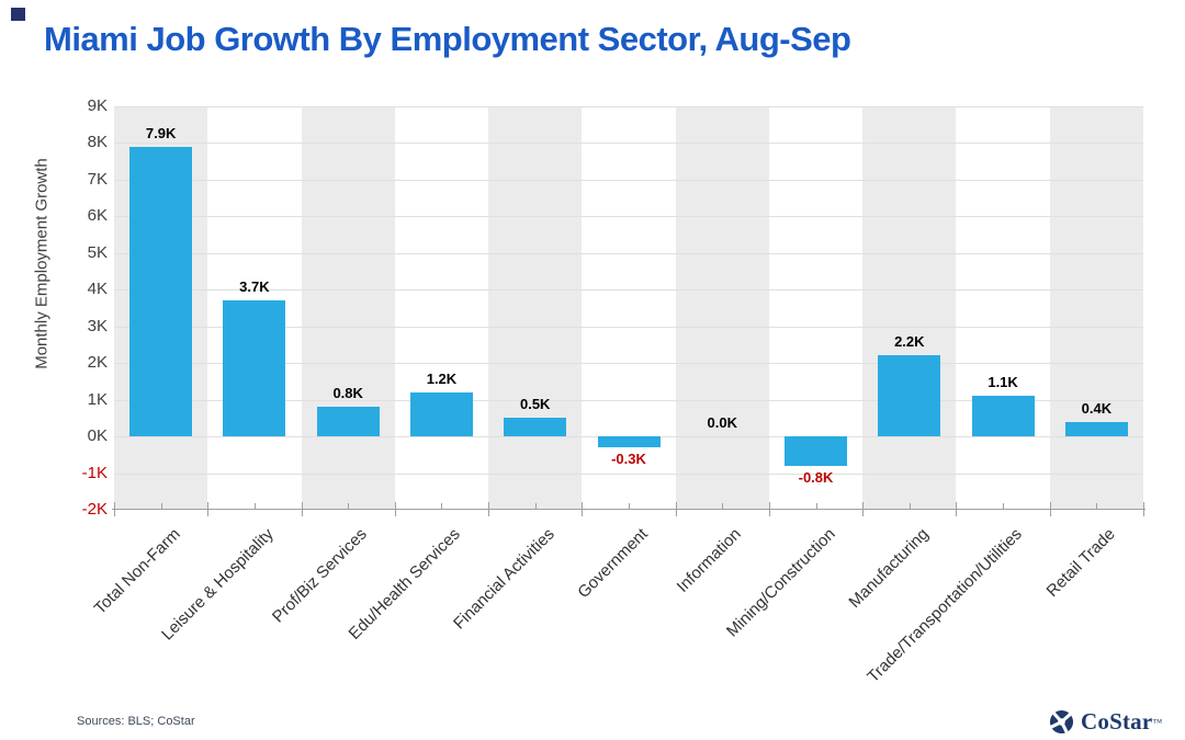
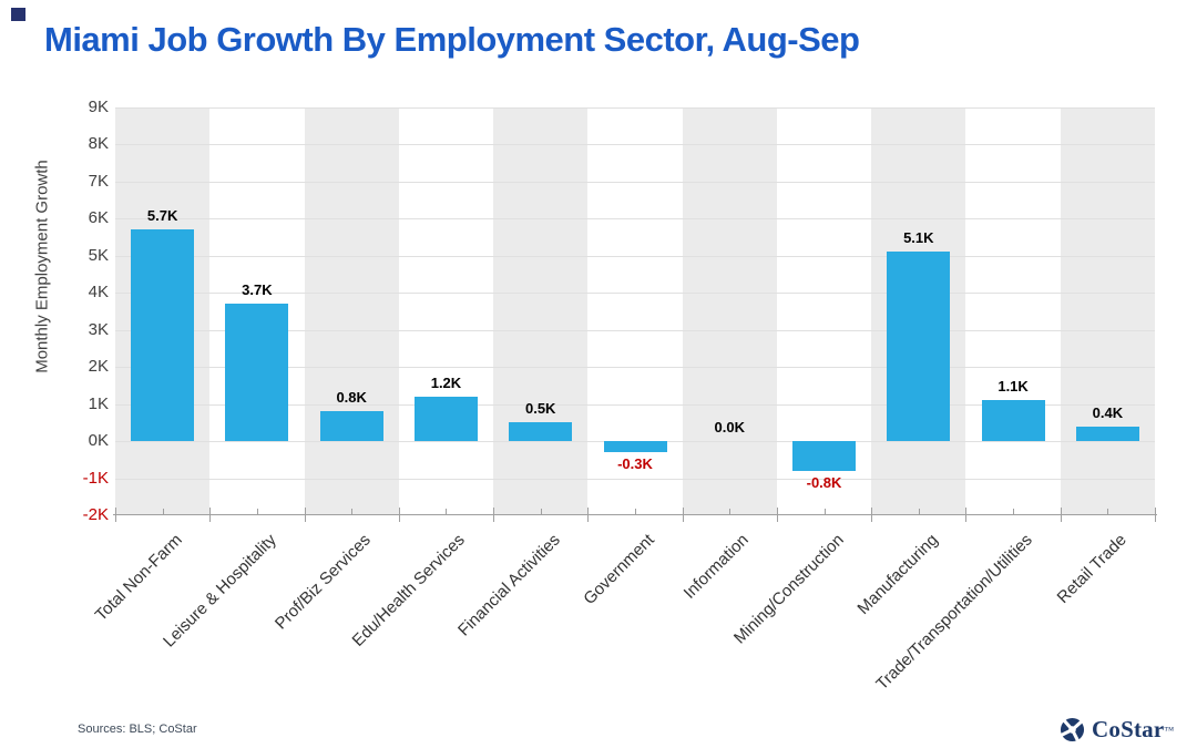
Total Non-Farm: 7.9K -> 5.7K
Manufacturing: 2.2K -> 5.1K
